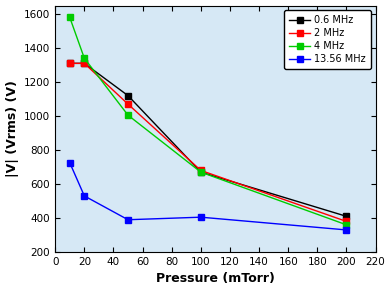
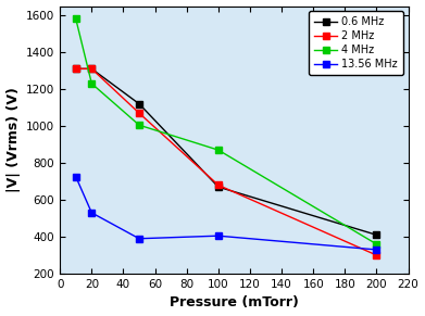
4 MHz/20: 1340 -> 1230
4 MHz/100: 670 -> 870
2 MHz/200: 380 -> 300
